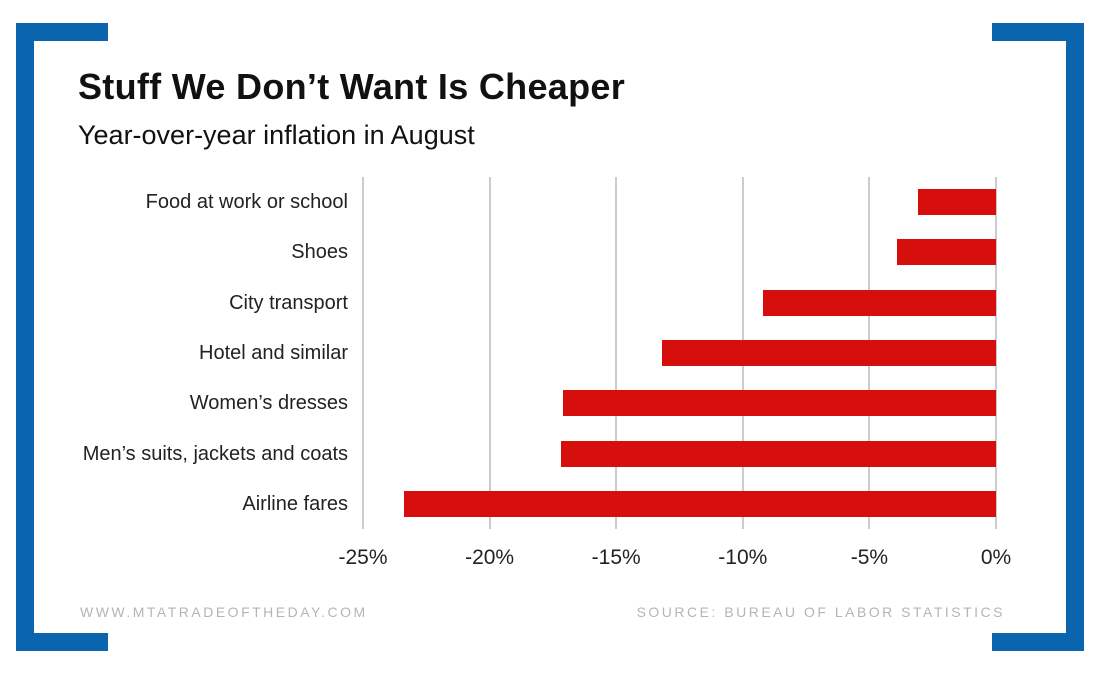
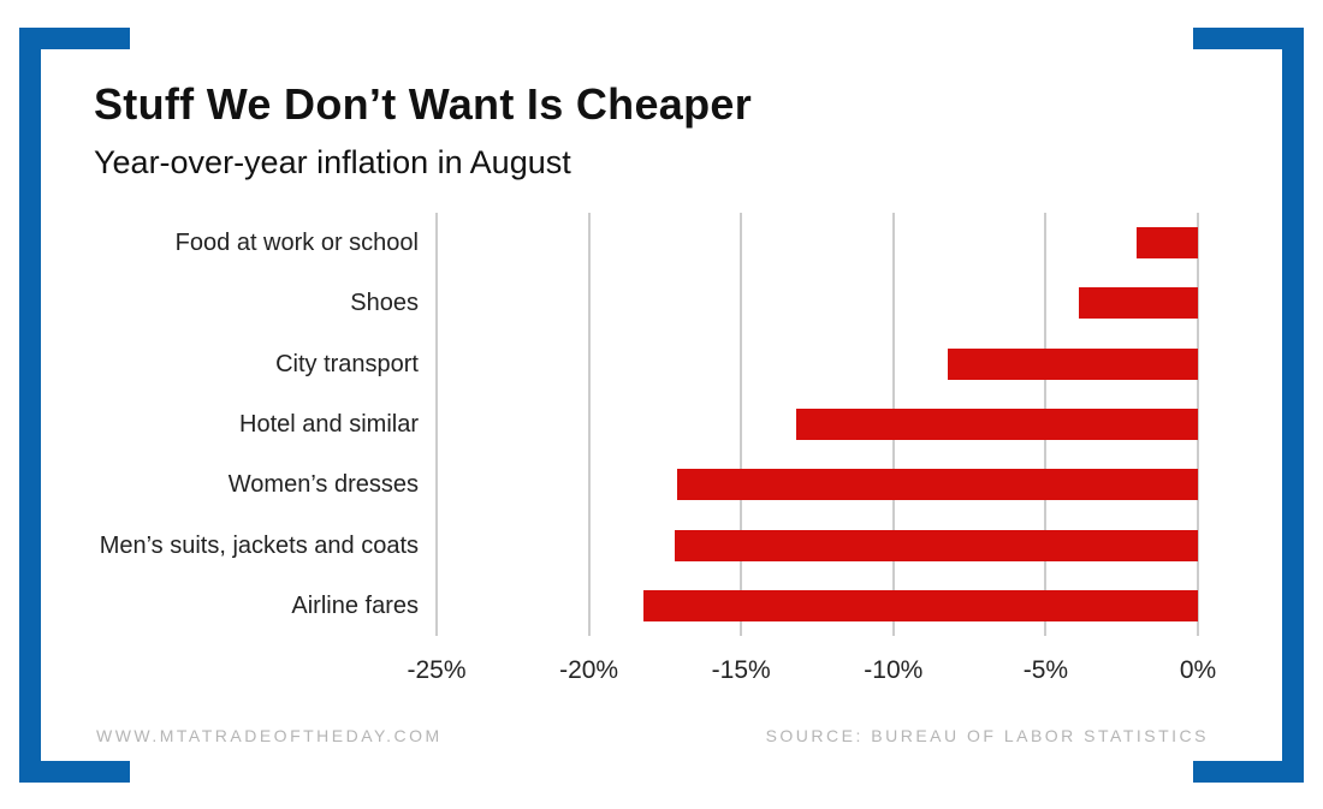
Food at work or school: -3.1% -> -2.0%
City transport: -9.2% -> -8.2%
Airline fares: -23.4% -> -18.2%
